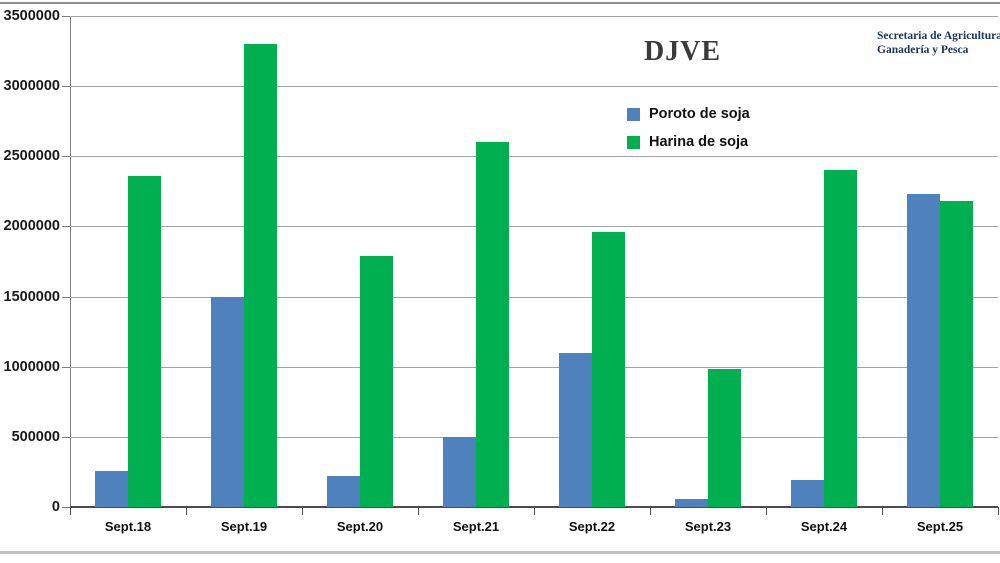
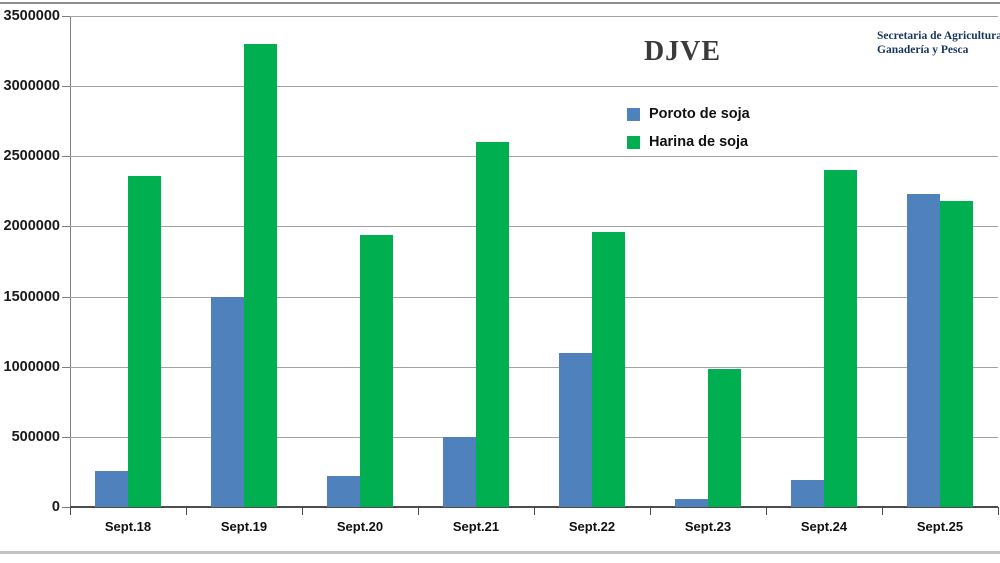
Harina de soja/Sept.20: 1790000 -> 1940000
